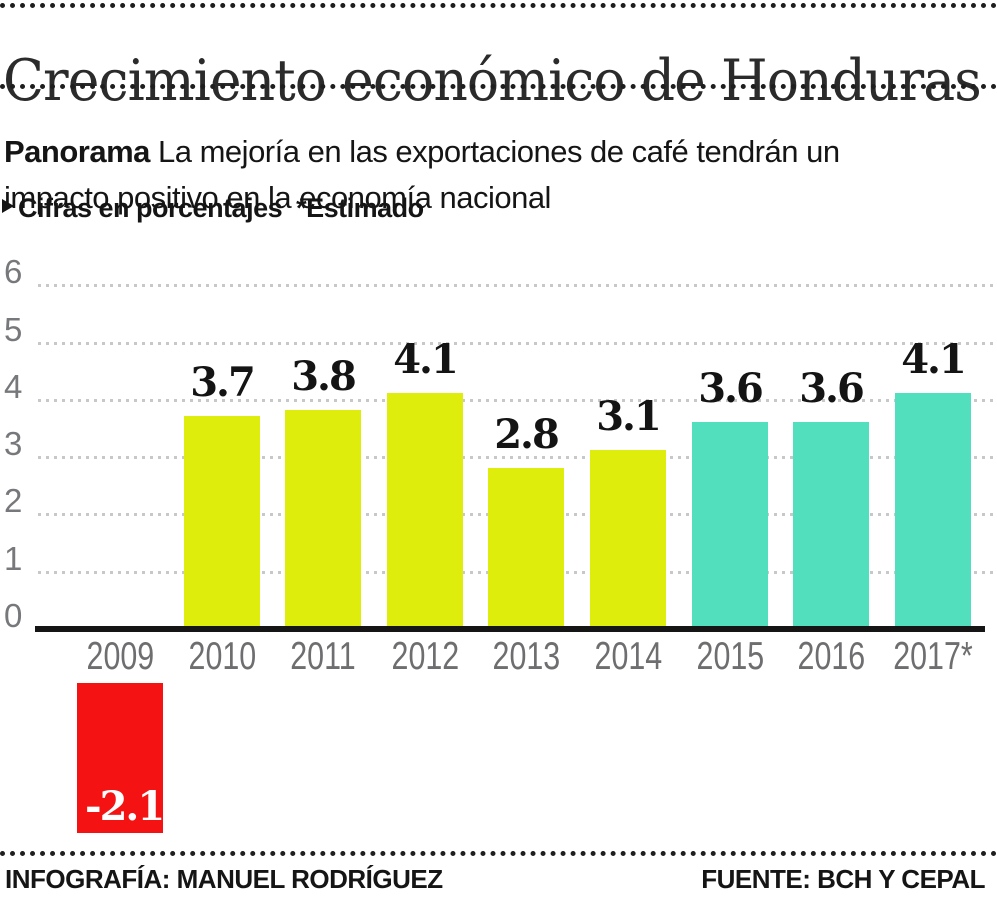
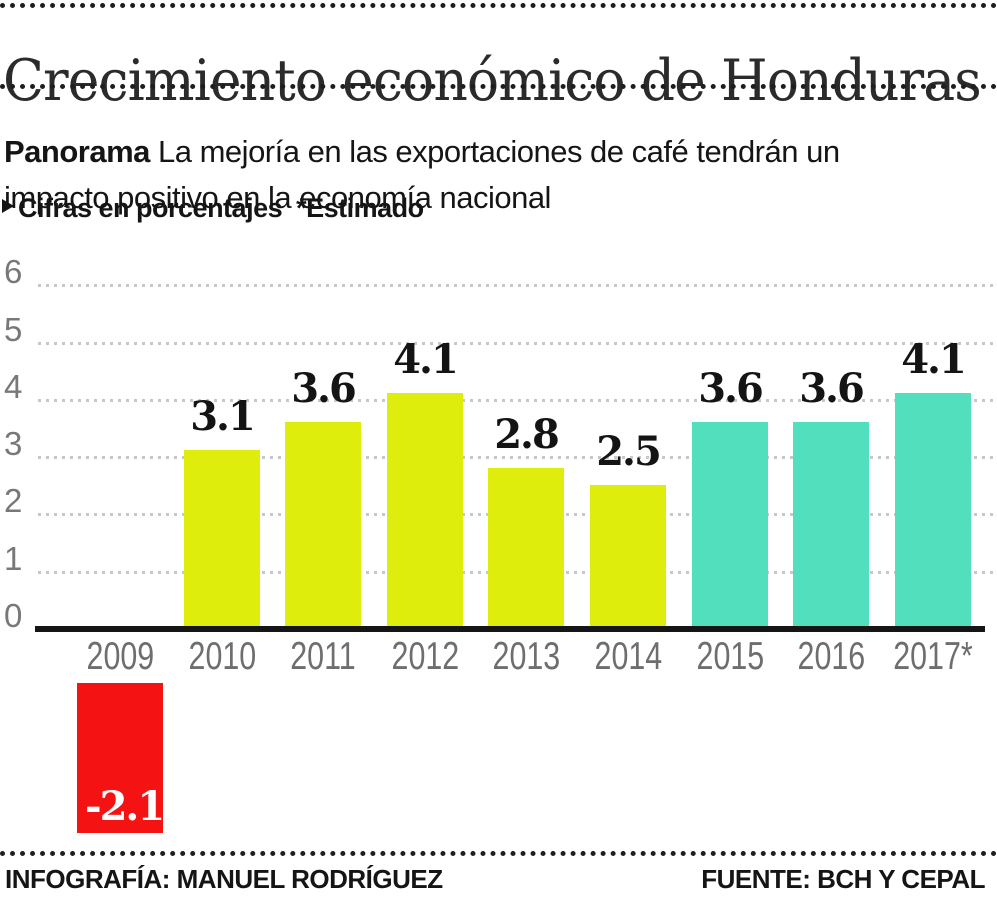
2010: 3.7 -> 3.1
2011: 3.8 -> 3.6
2014: 3.1 -> 2.5
